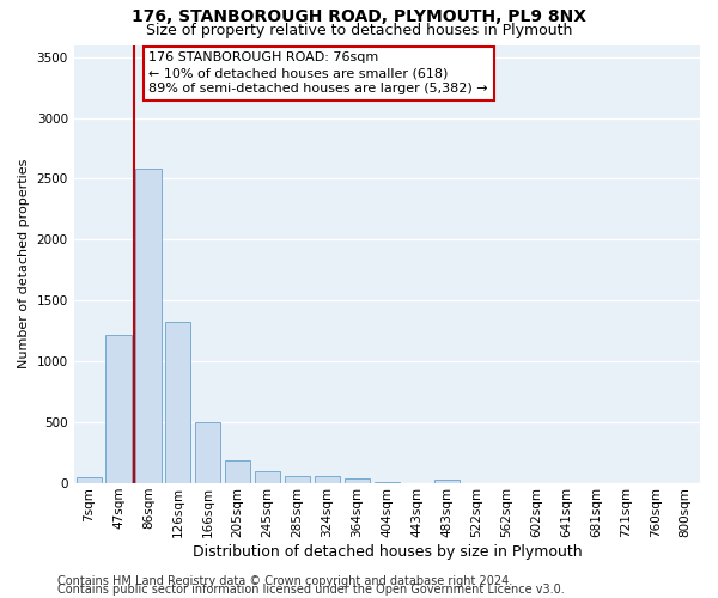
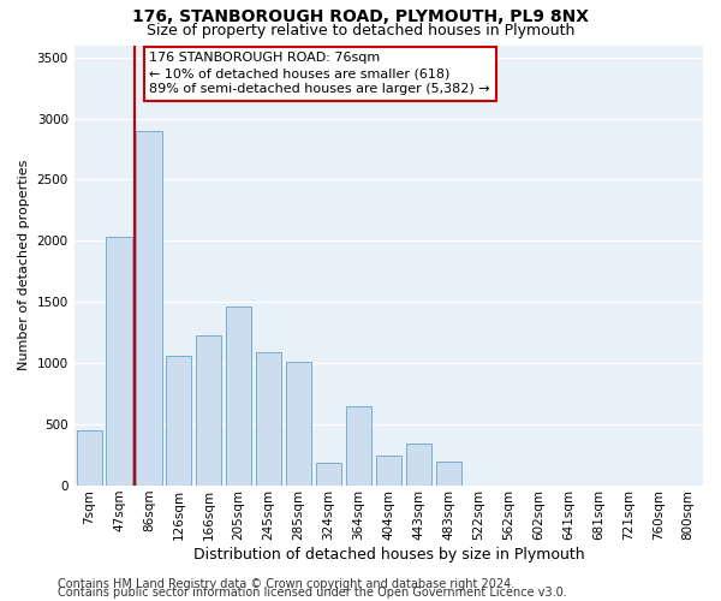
7sqm: 50 -> 450
47sqm: 1220 -> 2030
86sqm: 2580 -> 2900
126sqm: 1330 -> 1060
166sqm: 500 -> 1230
205sqm: 180 -> 1460
245sqm: 100 -> 1090
285sqm: 60 -> 1010
324sqm: 60 -> 190
364sqm: 40 -> 650
404sqm: 10 -> 250
443sqm: 0 -> 340
483sqm: 30 -> 200
